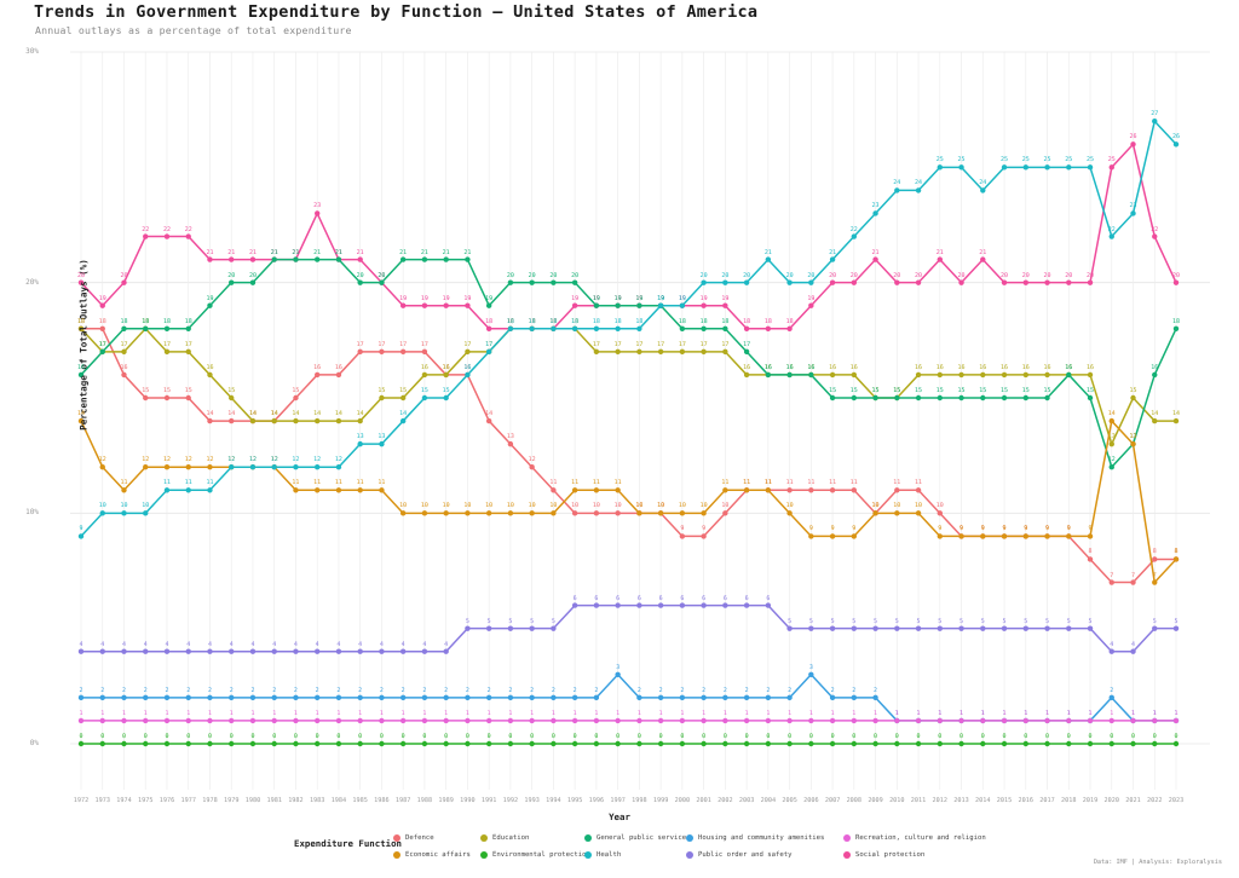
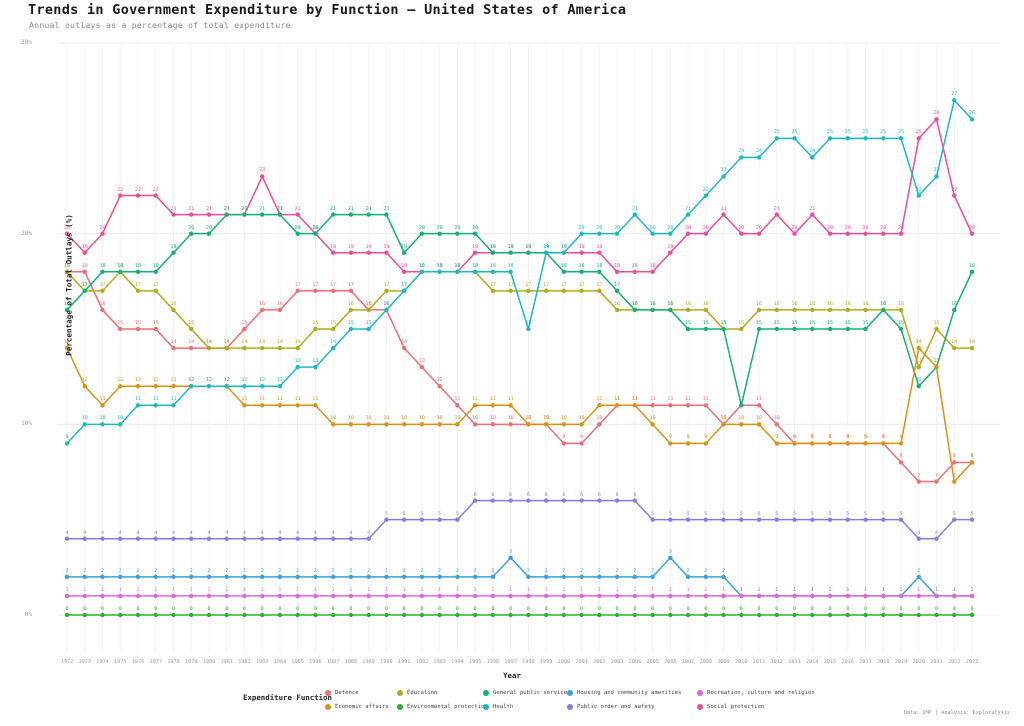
Health/1998: 18 -> 15
General public services/2010: 15 -> 11
